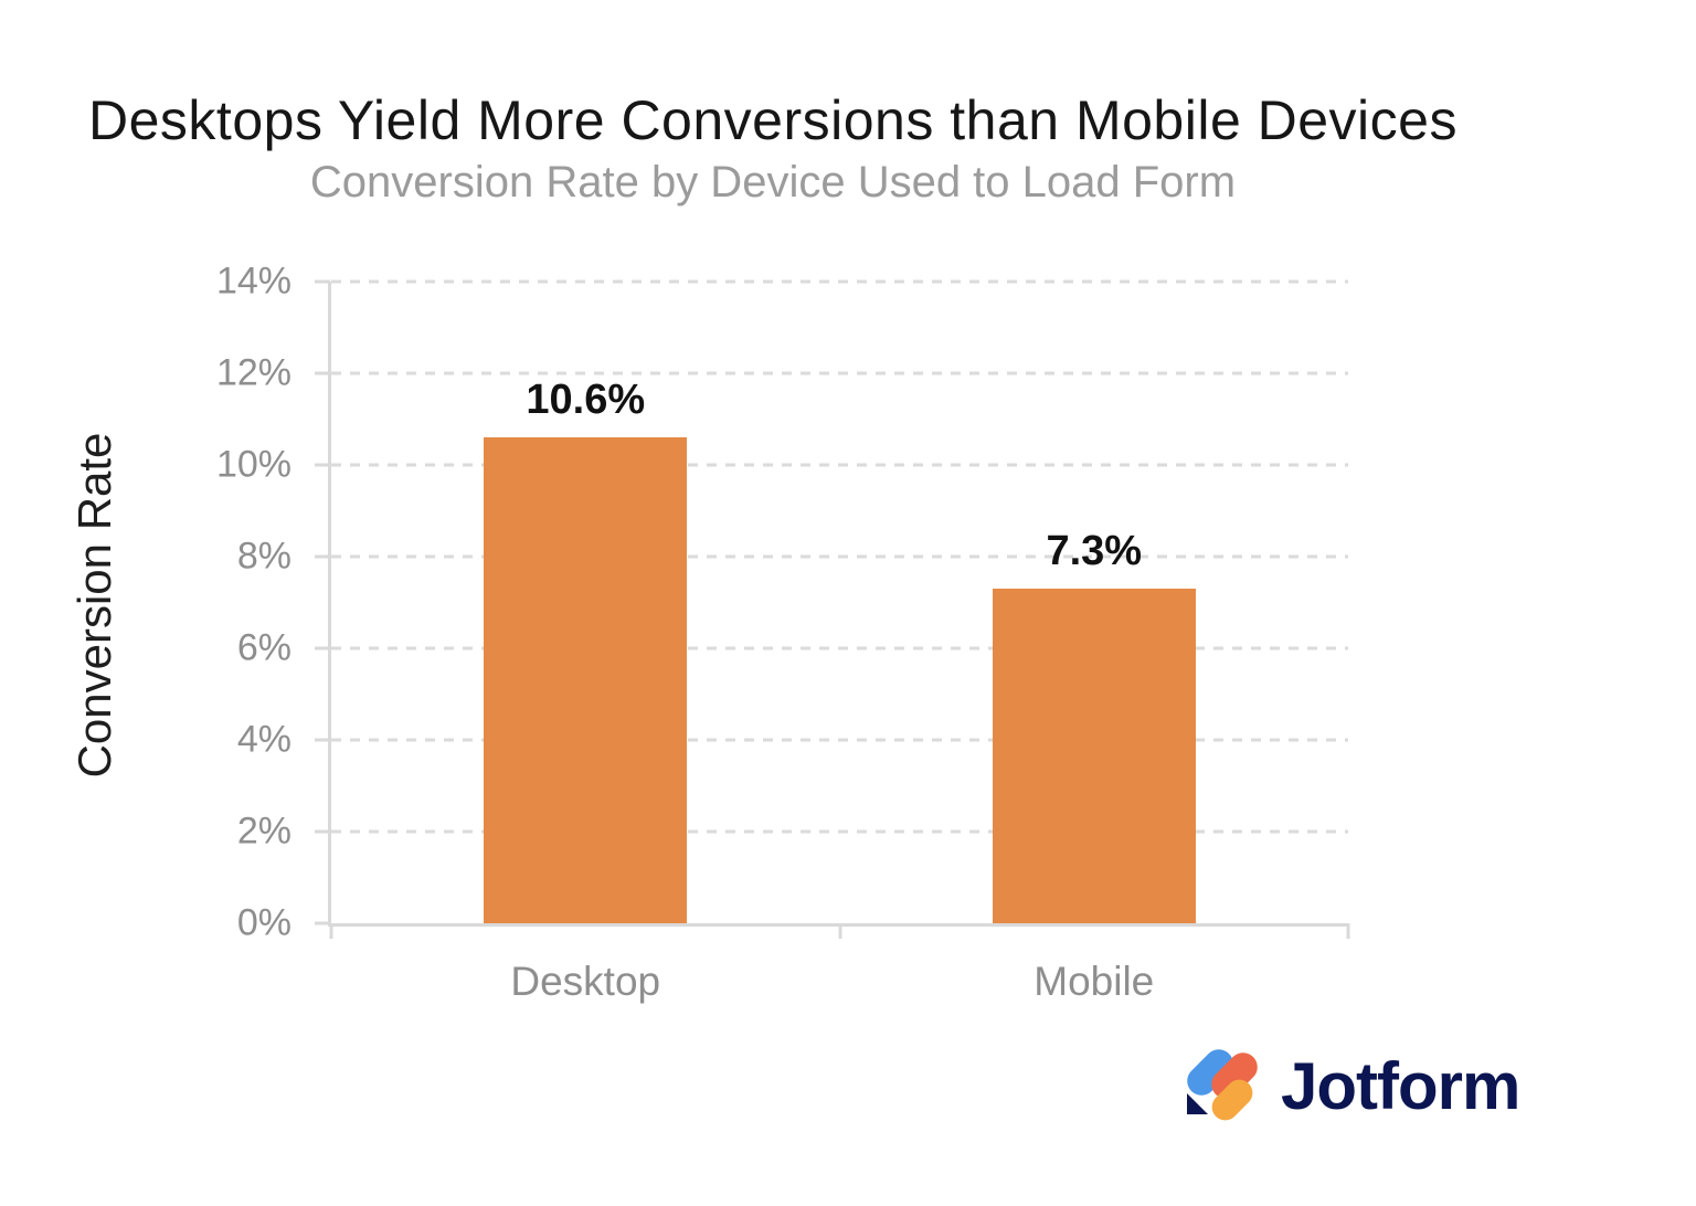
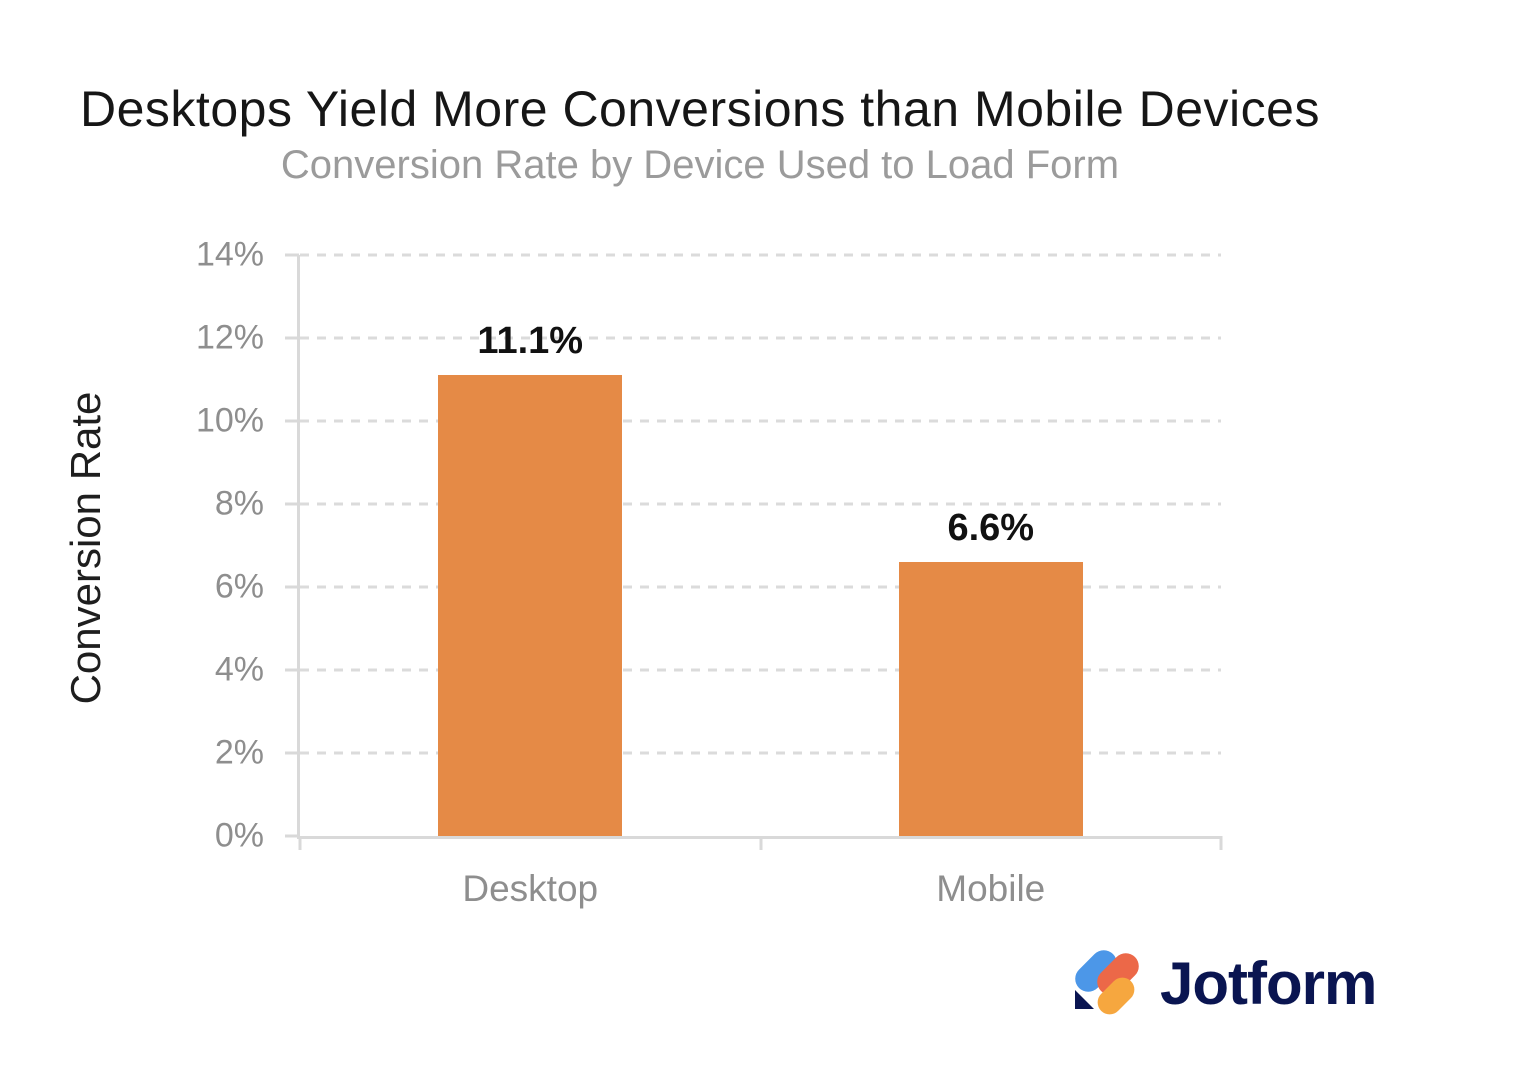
Desktop: 10.6% -> 11.1%
Mobile: 7.3% -> 6.6%
